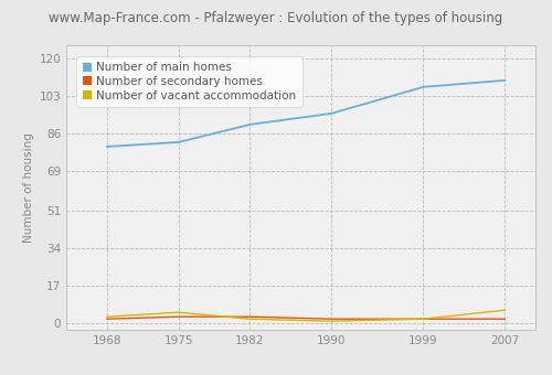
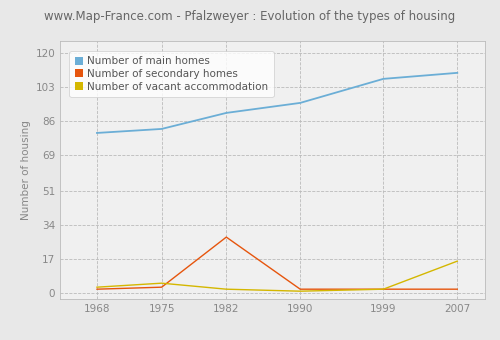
Number of secondary homes/1982: 3 -> 28
Number of vacant accommodation/2007: 6 -> 16
